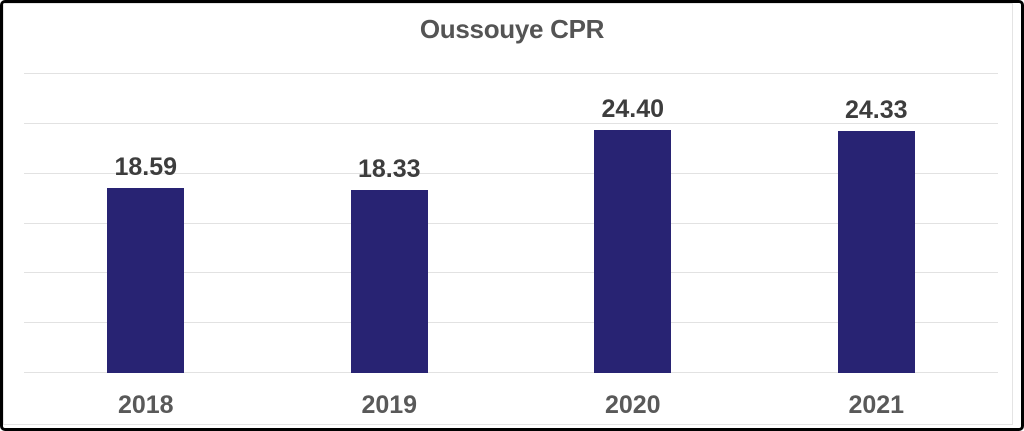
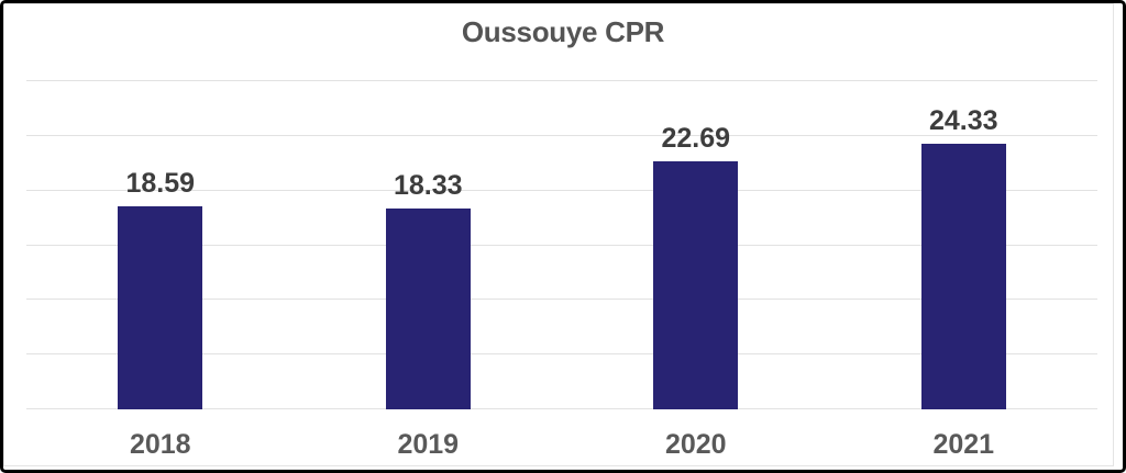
2020: 24.40 -> 22.69
